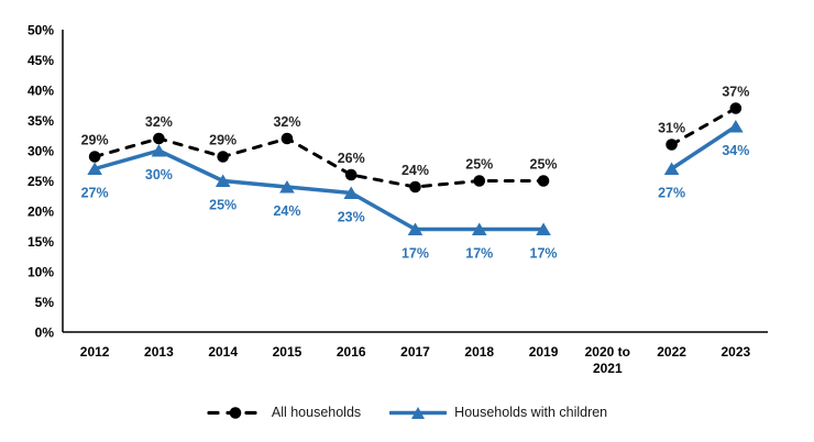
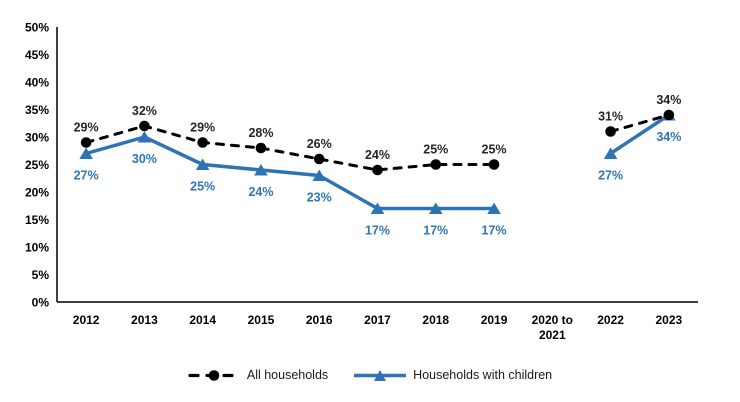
All households/2015: 32% -> 28%
All households/2023: 37% -> 34%
